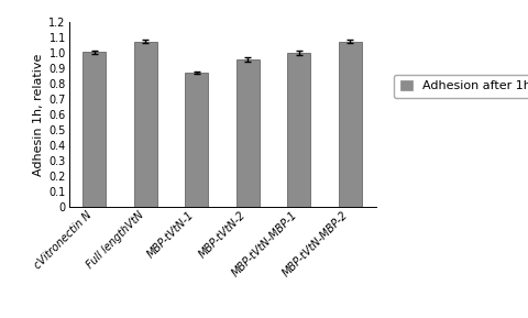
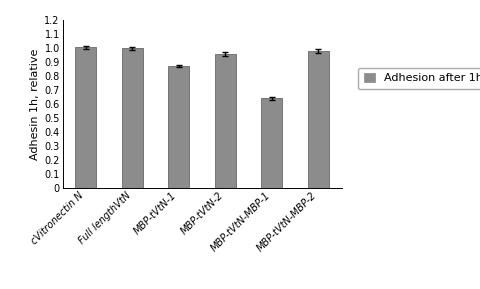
Full lengthVtN: 1.07 -> 1.00
MBP-tVtN-MBP-1: 1.00 -> 0.64
MBP-tVtN-MBP-2: 1.07 -> 0.98
